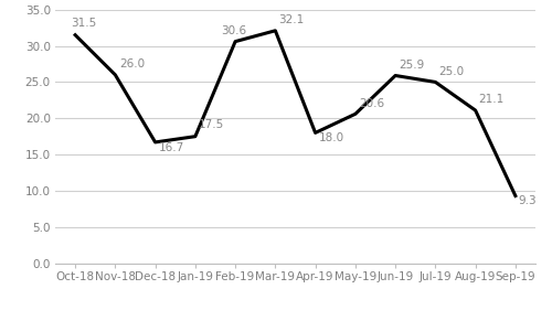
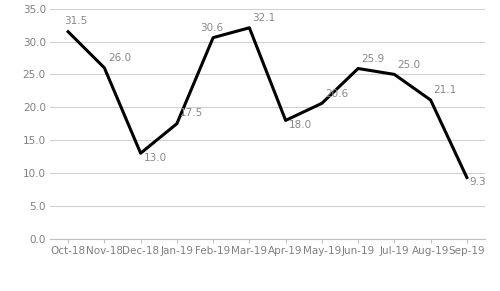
Dec-18: 16.7 -> 13.0
